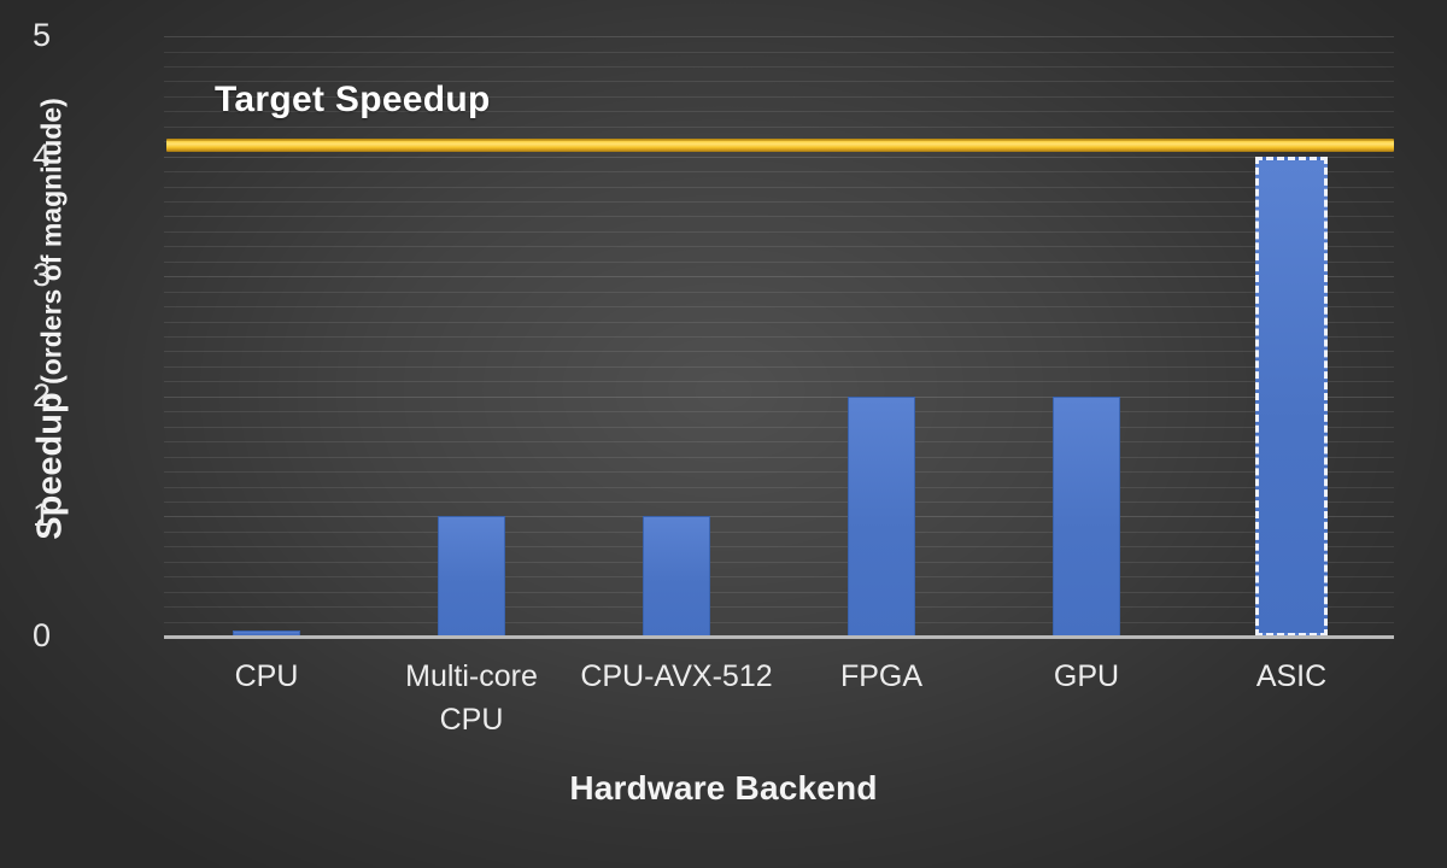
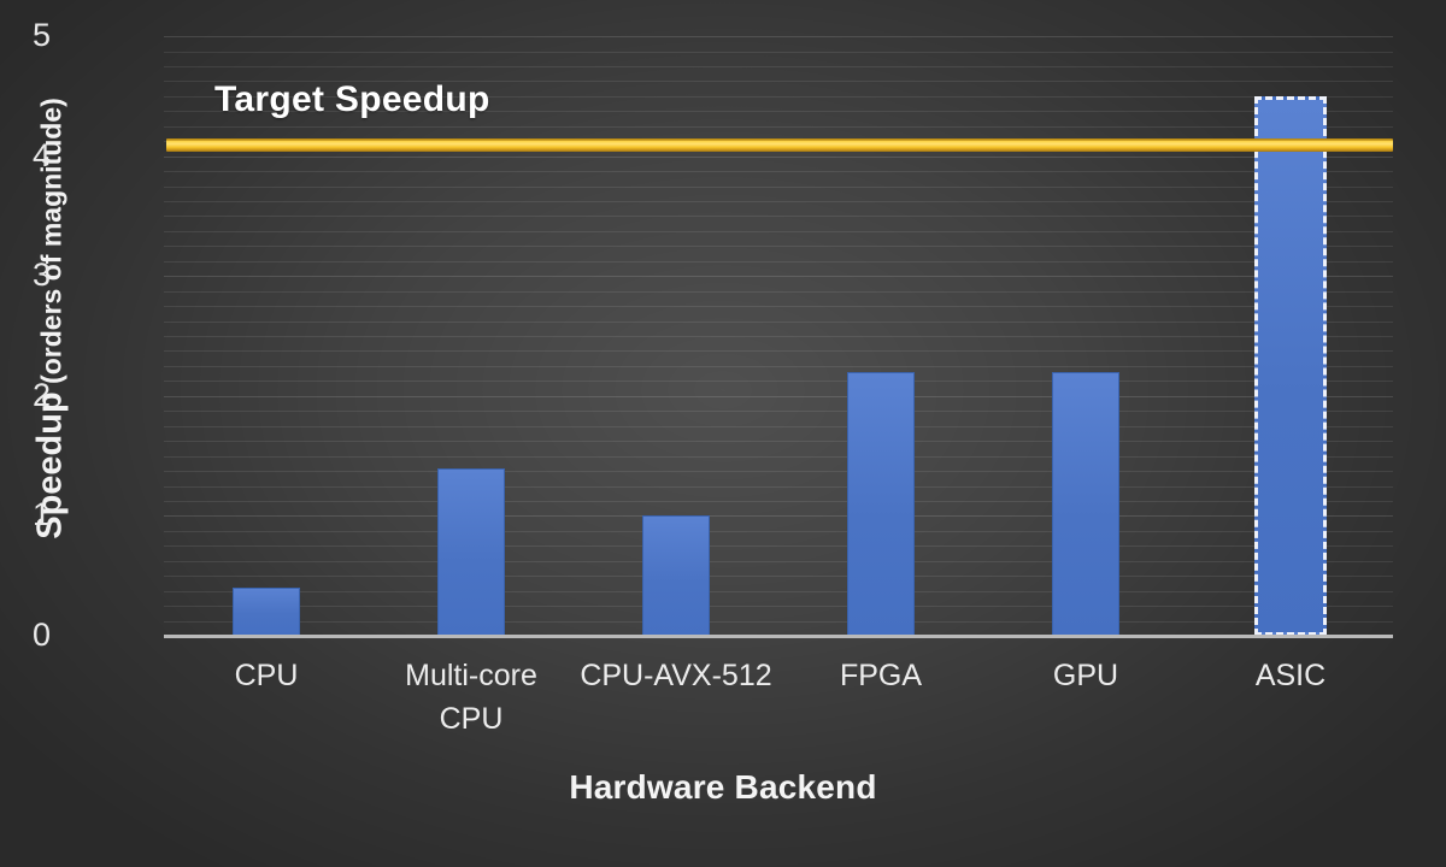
CPU: 0.1 -> 0.4
Multi-core CPU: 1.0 -> 1.4
FPGA: 2.0 -> 2.2
GPU: 2.0 -> 2.2
ASIC: 4.0 -> 4.5
